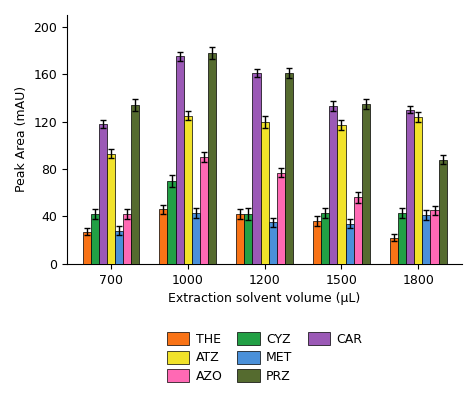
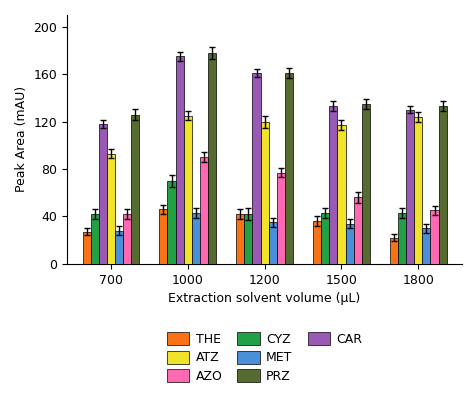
PRZ/700: 134 -> 126
MET/1800: 41 -> 30
PRZ/1800: 88 -> 133
